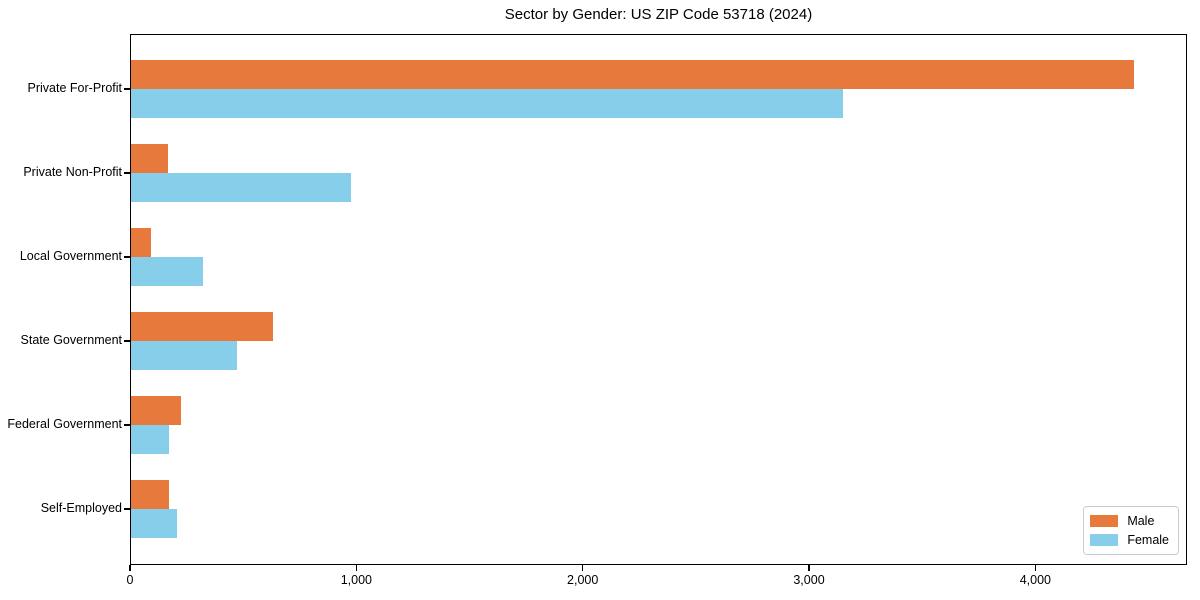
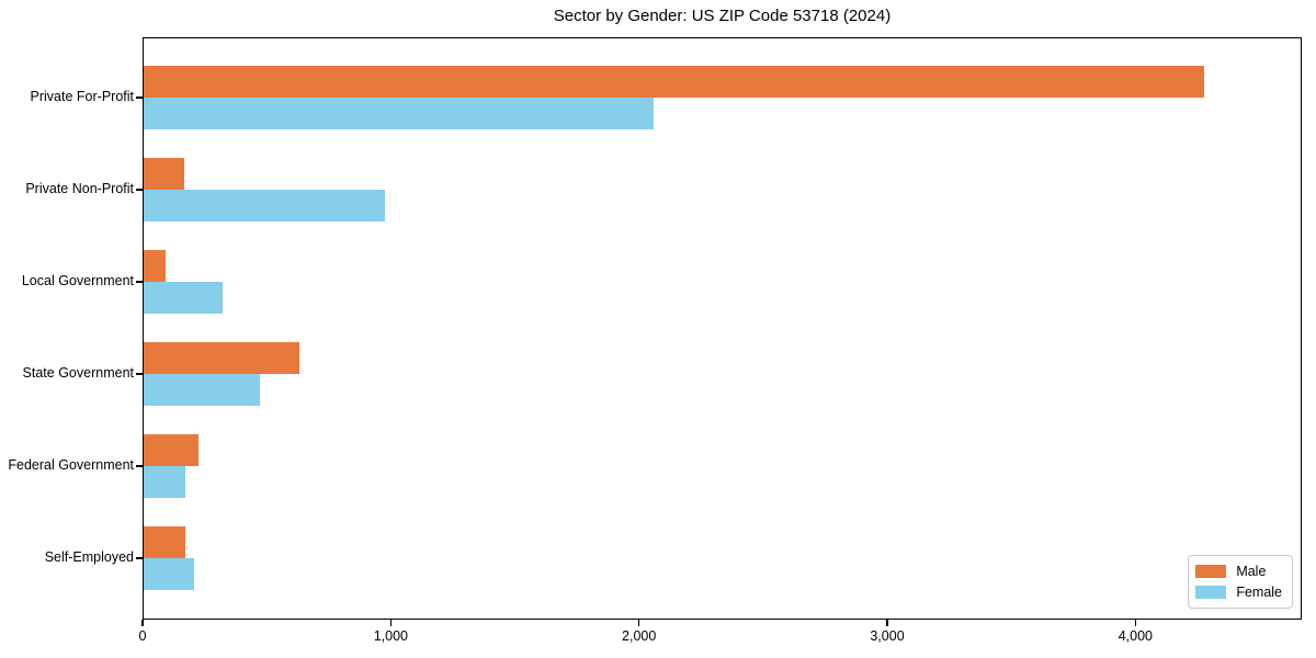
Male/Private For-Profit: 4440 -> 4280
Female/Private For-Profit: 3150 -> 2060
